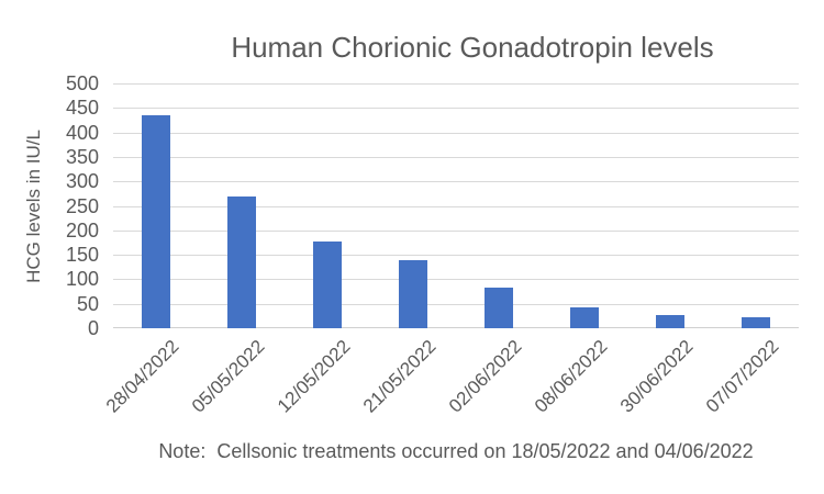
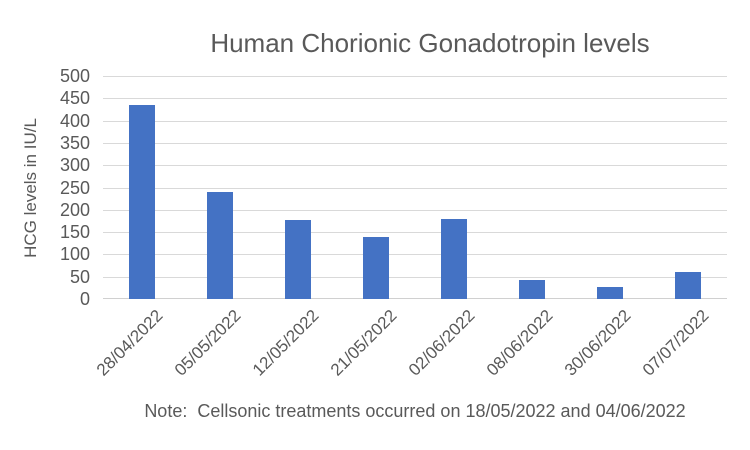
05/05/2022: 270 -> 240
02/06/2022: 80 -> 180
07/07/2022: 20 -> 60
